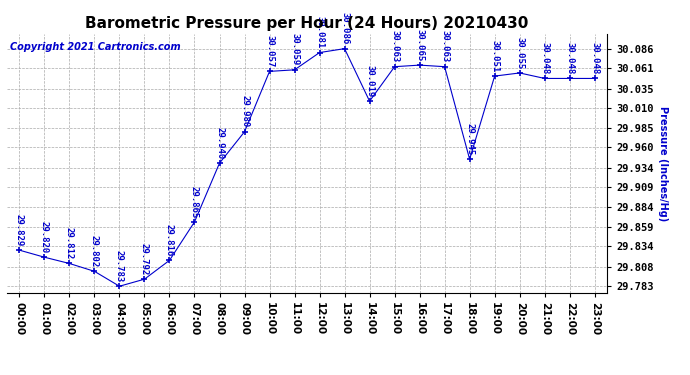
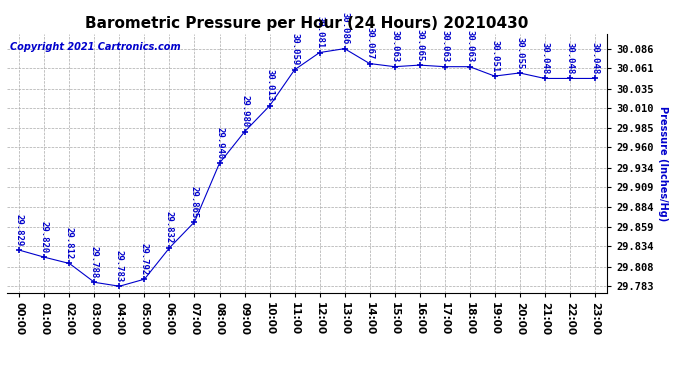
03:00: 29.802 -> 29.788
06:00: 29.816 -> 29.832
10:00: 30.057 -> 30.013
14:00: 30.019 -> 30.067
18:00: 29.945 -> 30.063
